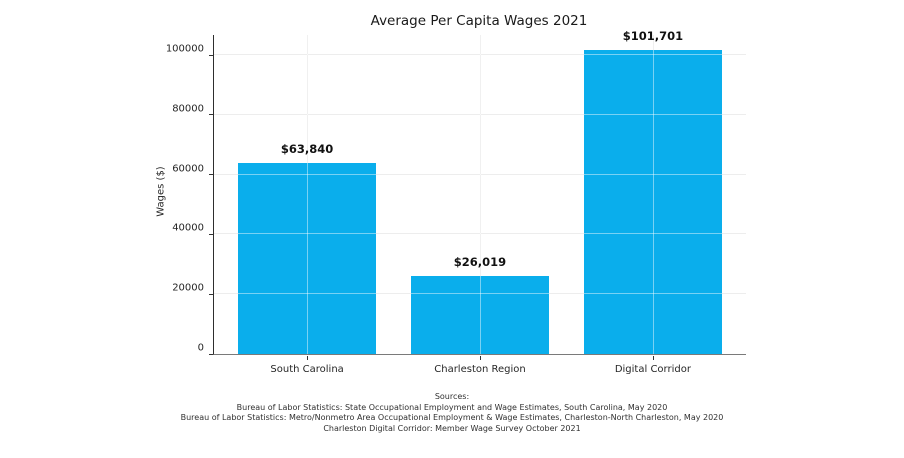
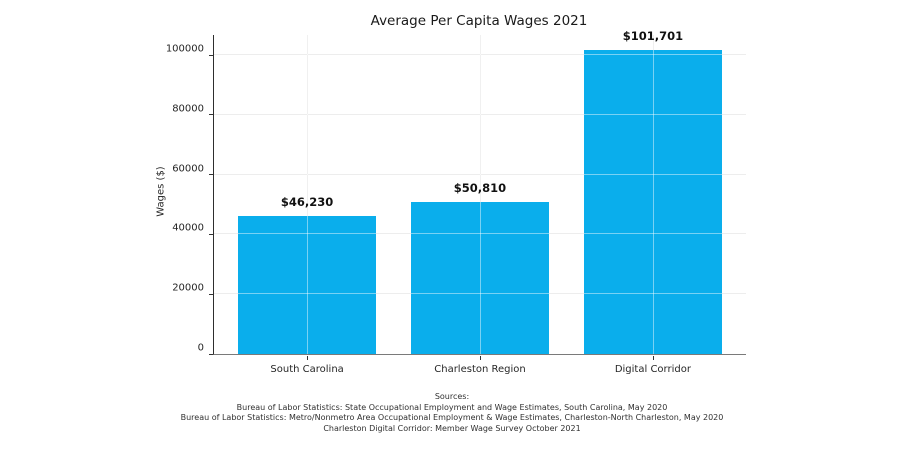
South Carolina: $63,840 -> $46,230
Charleston Region: $26,019 -> $50,810
